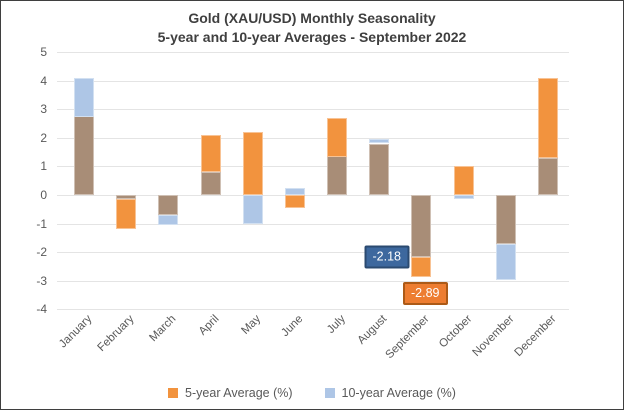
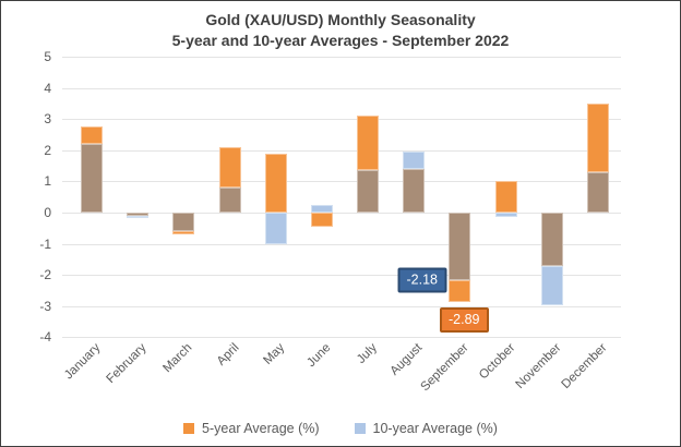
10-year Average (%)/January: 4.1 -> 2.2
5-year Average (%)/February: -1.2 -> -0.1
10-year Average (%)/March: -1.1 -> -0.6
5-year Average (%)/May: 2.2 -> 1.9
5-year Average (%)/July: 2.7 -> 3.1
5-year Average (%)/August: 1.8 -> 1.4
5-year Average (%)/December: 4.1 -> 3.5
